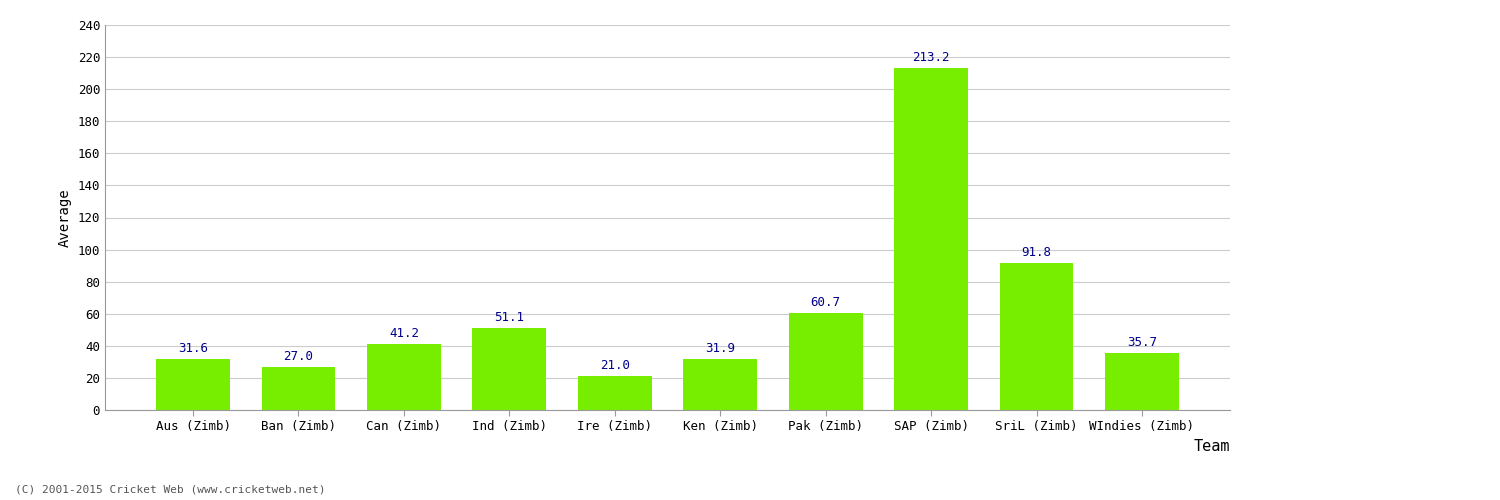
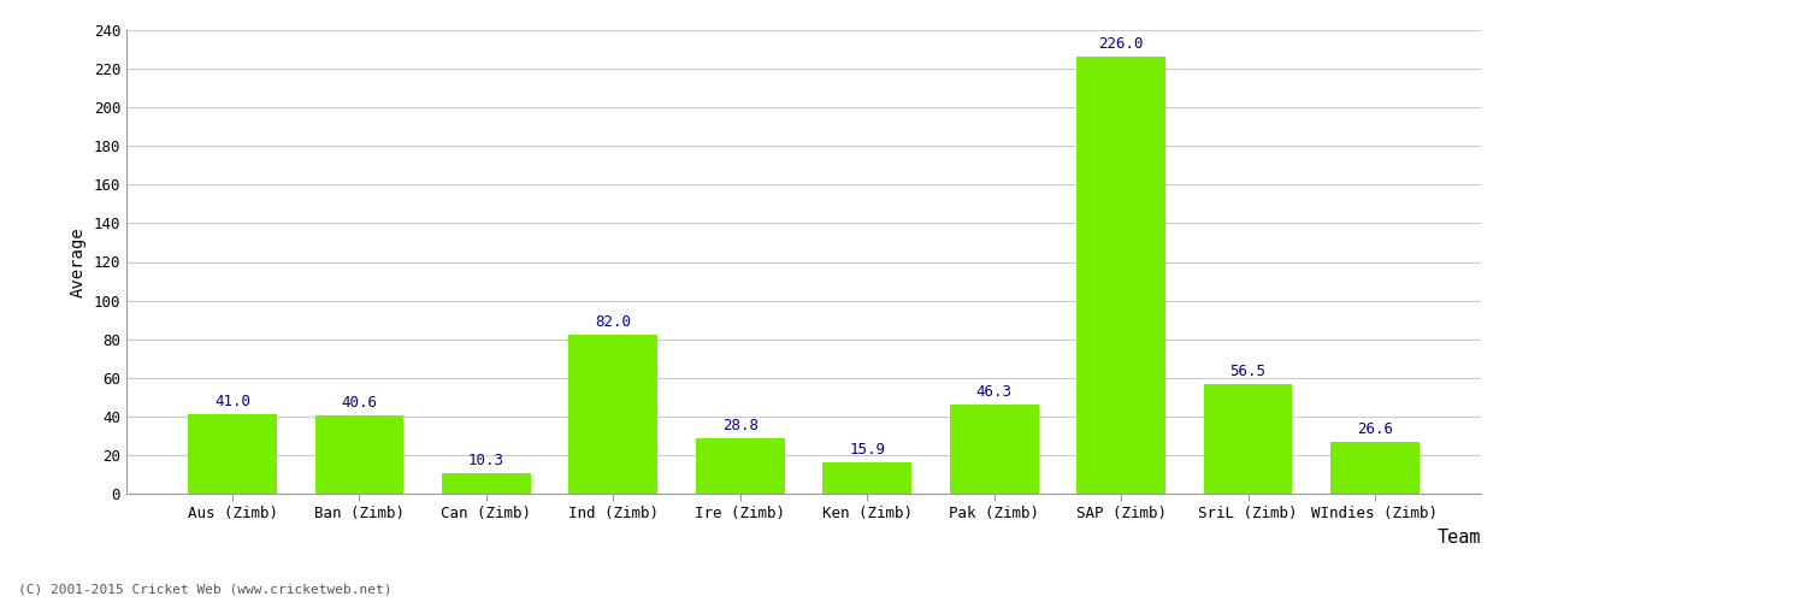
Aus (Zimb): 31.6 -> 41.0
Ban (Zimb): 27.0 -> 40.6
Can (Zimb): 41.2 -> 10.3
Ind (Zimb): 51.1 -> 82.0
Ire (Zimb): 21.0 -> 28.8
Ken (Zimb): 31.9 -> 15.9
Pak (Zimb): 60.7 -> 46.3
SAP (Zimb): 213.2 -> 226.0
SriL (Zimb): 91.8 -> 56.5
WIndies (Zimb): 35.7 -> 26.6
